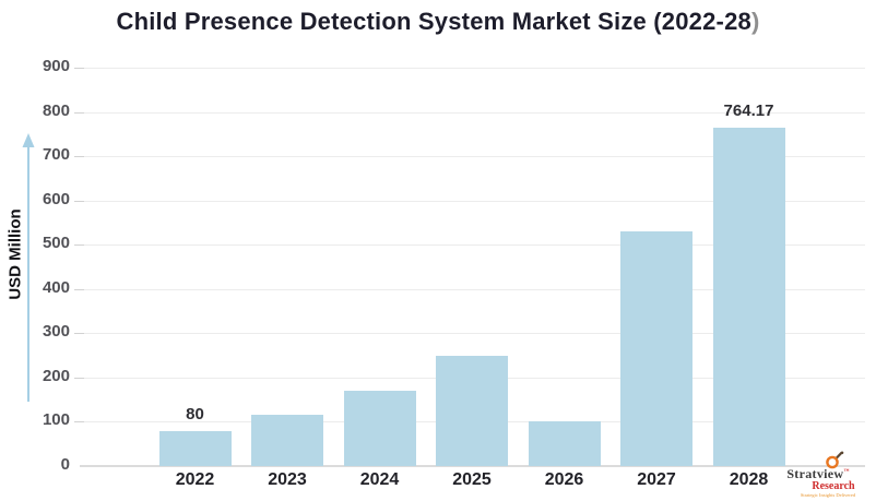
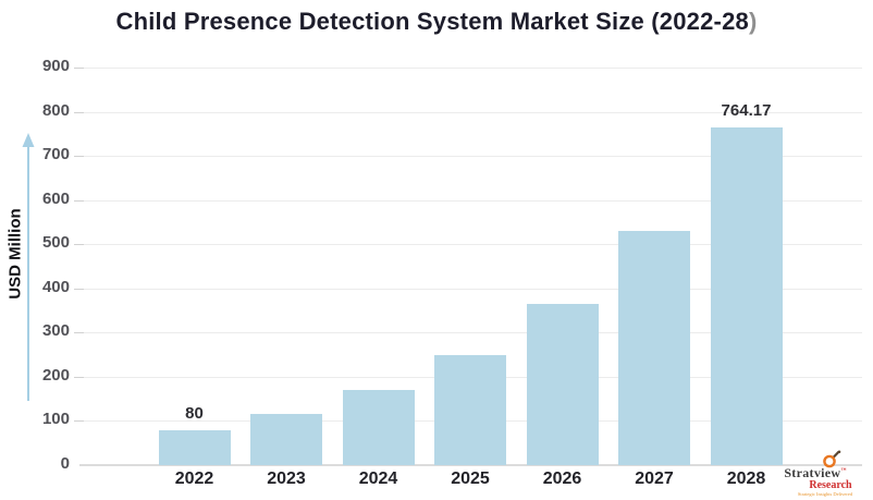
2026: 100 -> 360
